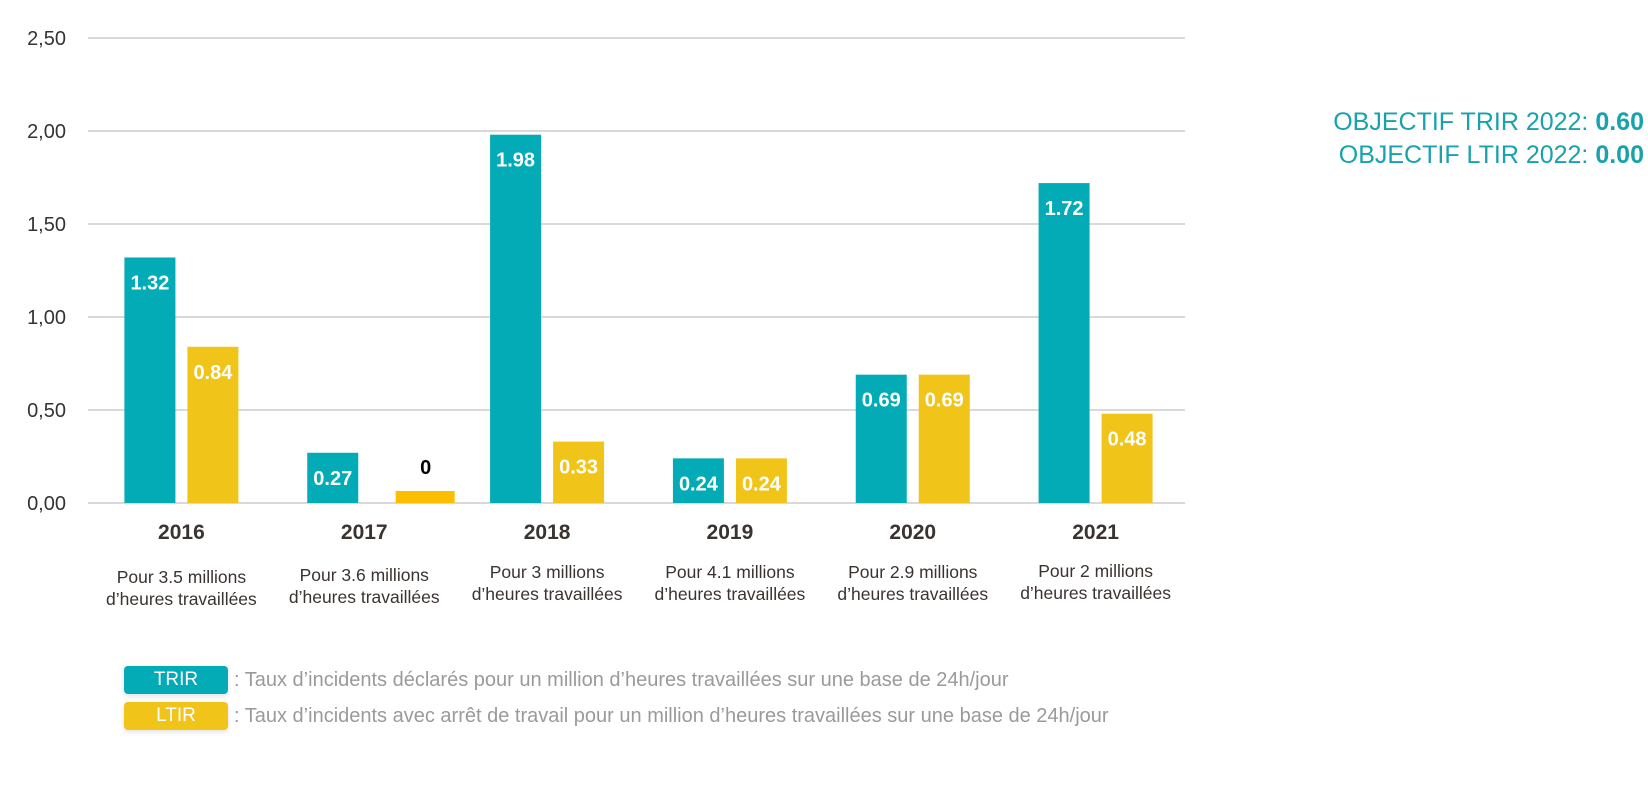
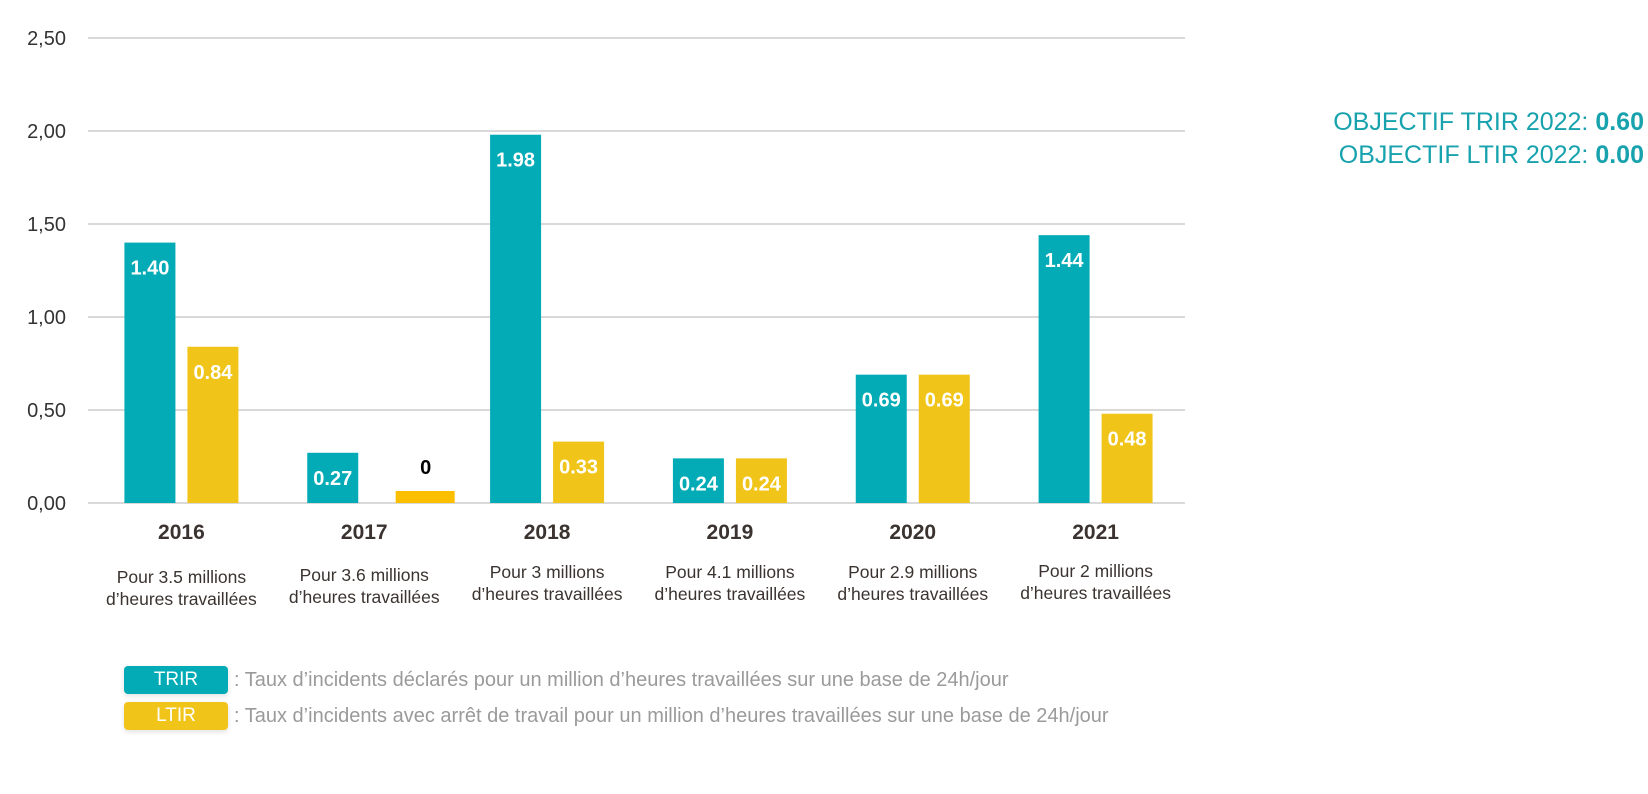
TRIR/2016: 1.32 -> 1.40
TRIR/2021: 1.72 -> 1.44
